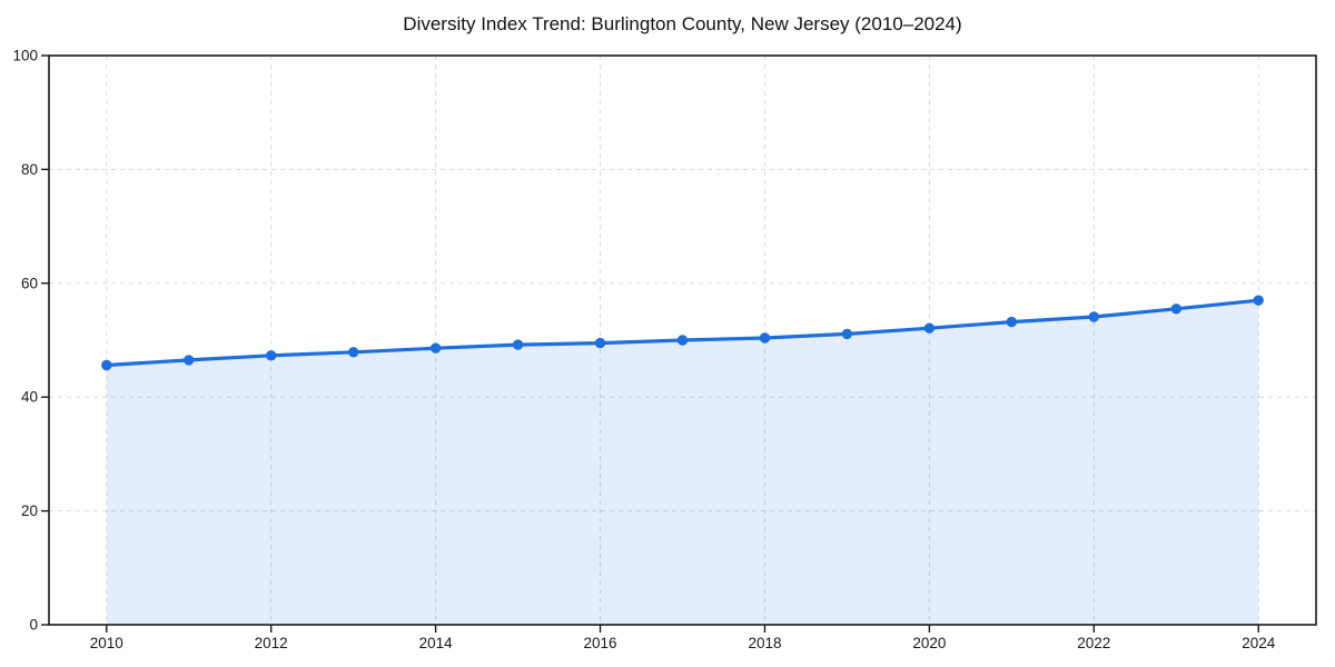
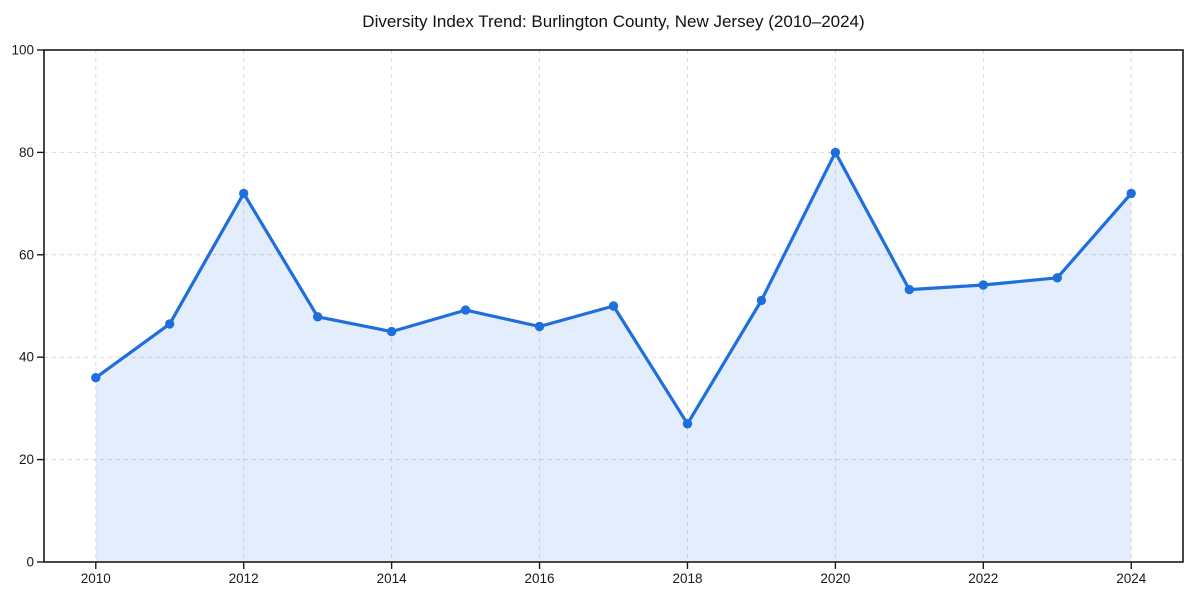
2010: 46 -> 36
2012: 47 -> 72
2014: 49 -> 45
2016: 50 -> 46
2018: 50 -> 27
2020: 52 -> 80
2024: 57 -> 72
